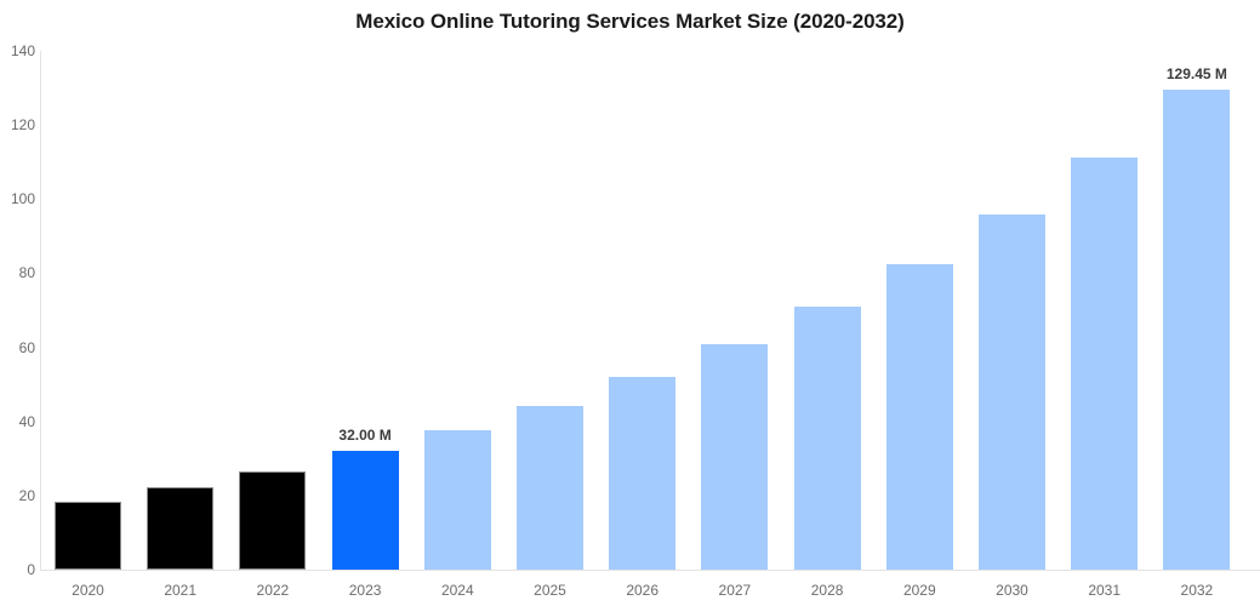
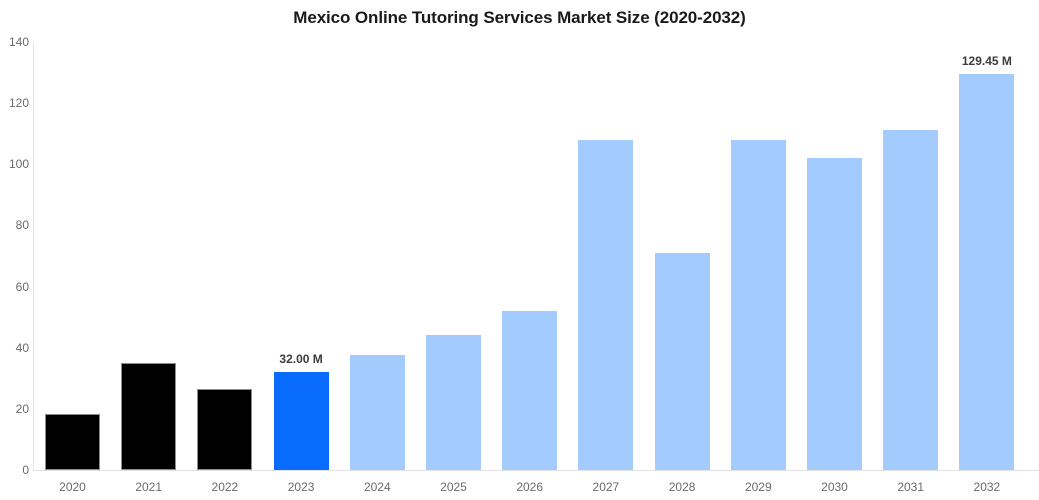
2021: 22 -> 35
2027: 61 -> 108
2029: 82 -> 108
2030: 96 -> 102
